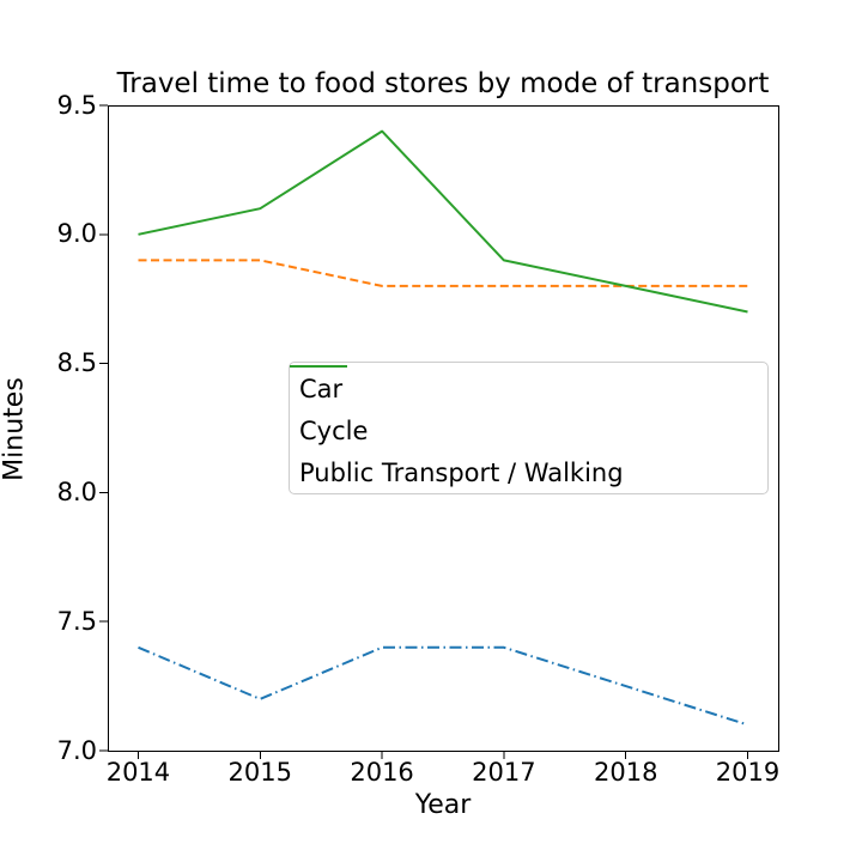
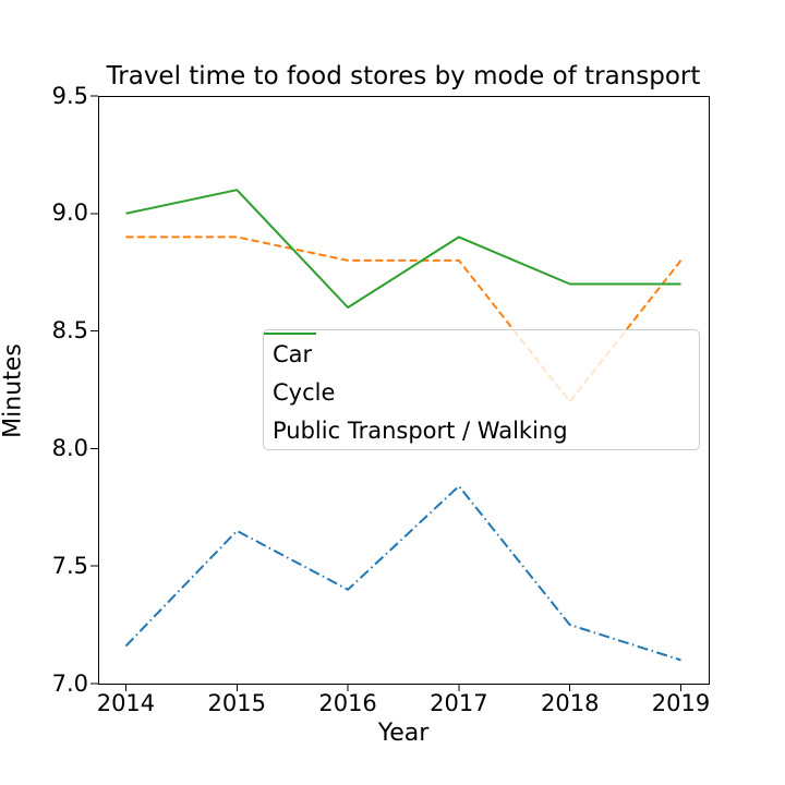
Car/2014: 7.40 -> 7.16
Car/2015: 7.20 -> 7.65
Public Transport / Walking/2016: 9.4 -> 8.6
Car/2017: 7.40 -> 7.84
Cycle/2018: 8.8 -> 8.2
Public Transport / Walking/2018: 8.8 -> 8.7
